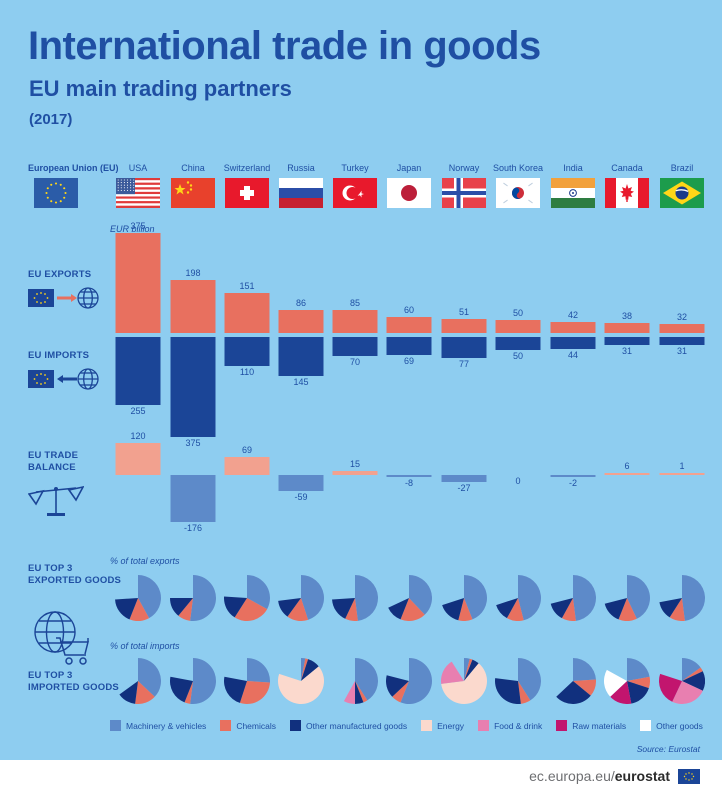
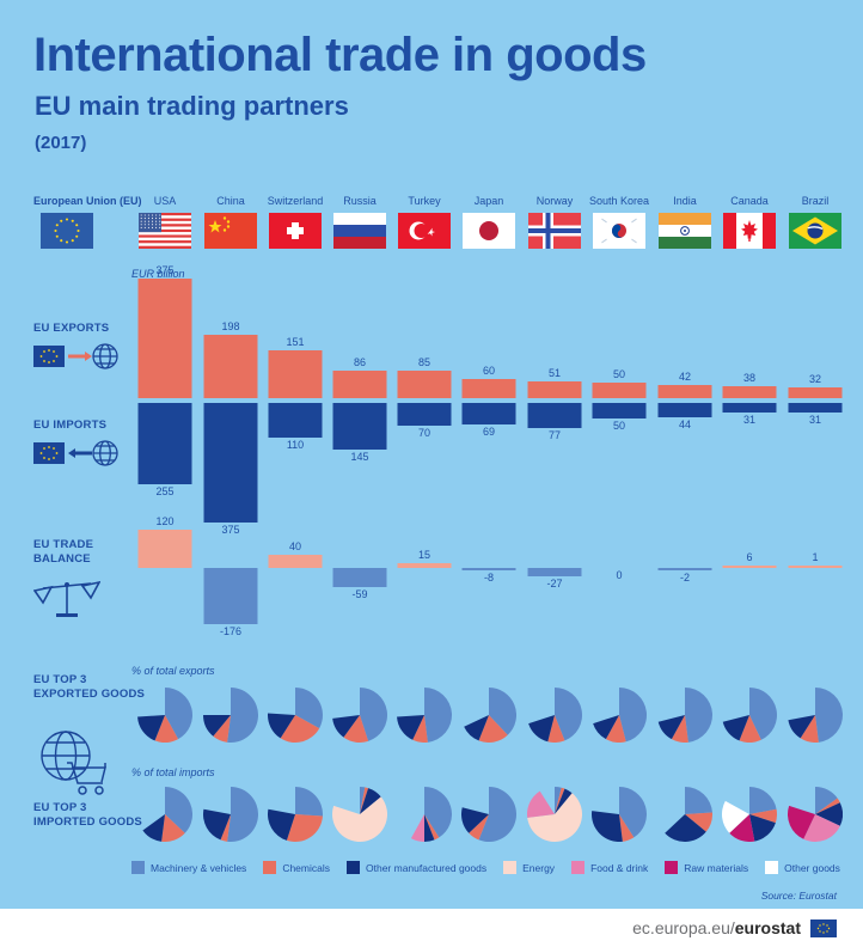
EU TRADE BALANCE/Switzerland: 69 -> 40
